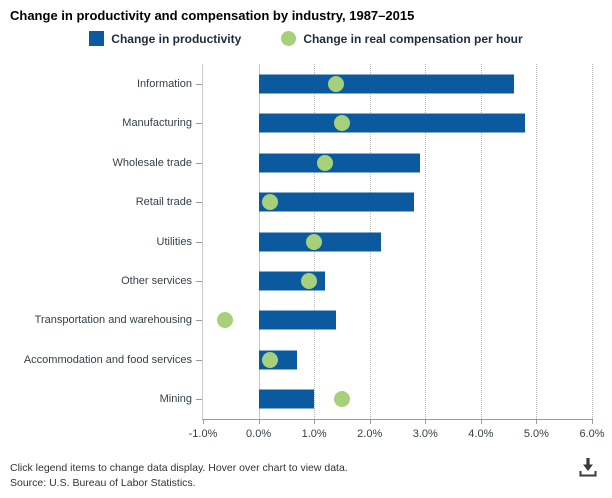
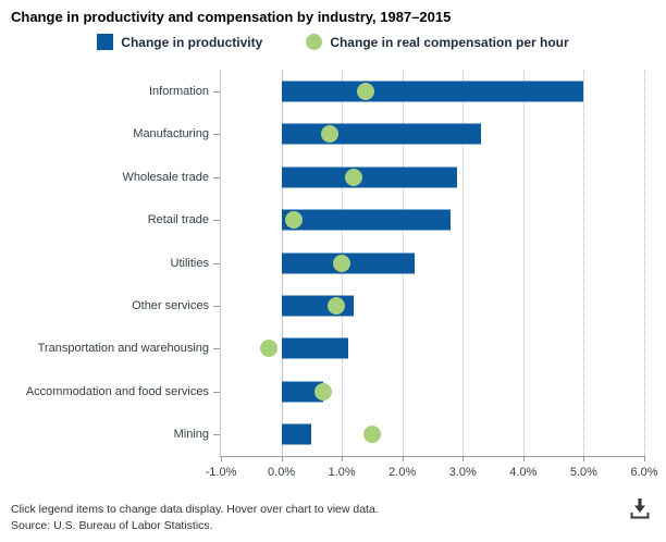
Change in productivity/Information: 4.6% -> 5.0%
Change in productivity/Manufacturing: 4.8% -> 3.3%
Change in real compensation per hour/Manufacturing: 1.5% -> 0.8%
Change in productivity/Transportation and warehousing: 1.4% -> 1.1%
Change in real compensation per hour/Transportation and warehousing: -0.6% -> -0.2%
Change in real compensation per hour/Accommodation and food services: 0.2% -> 0.7%
Change in productivity/Mining: 1.0% -> 0.5%
